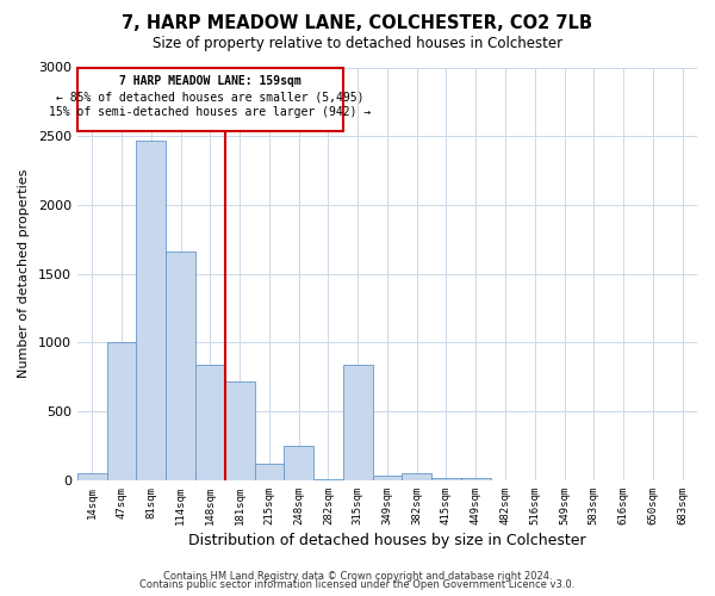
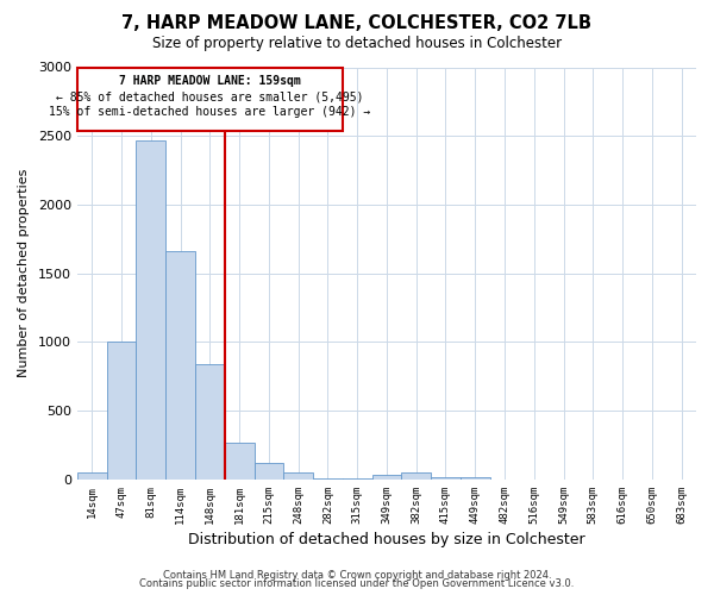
181sqm: 720 -> 270
248sqm: 250 -> 50
315sqm: 840 -> 10
